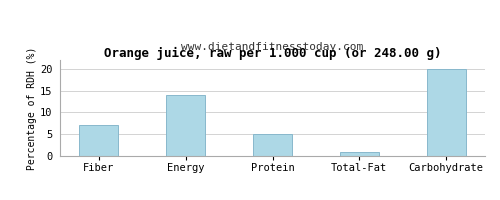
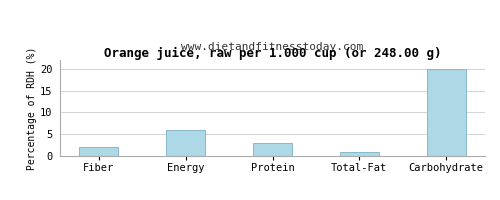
Fiber: 7 -> 2
Energy: 14 -> 6
Protein: 5 -> 3
